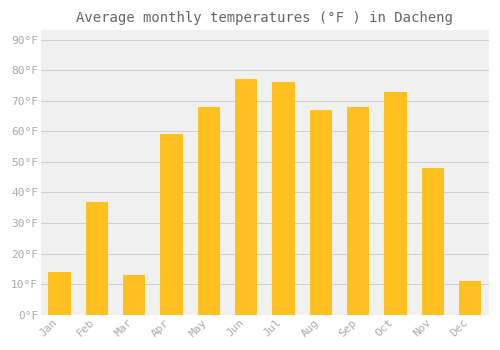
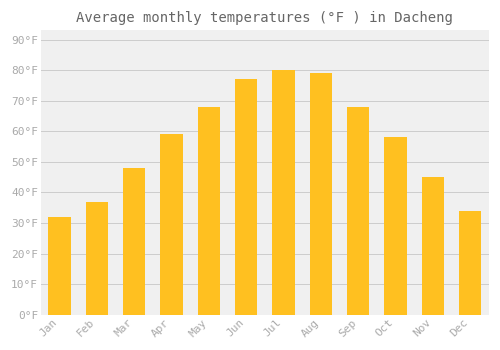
Jan: 14°F -> 32°F
Mar: 13°F -> 48°F
Jul: 76°F -> 80°F
Aug: 67°F -> 79°F
Oct: 73°F -> 58°F
Nov: 48°F -> 45°F
Dec: 11°F -> 34°F
